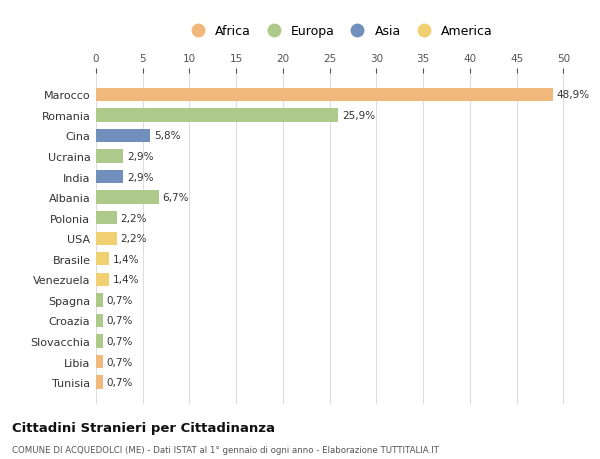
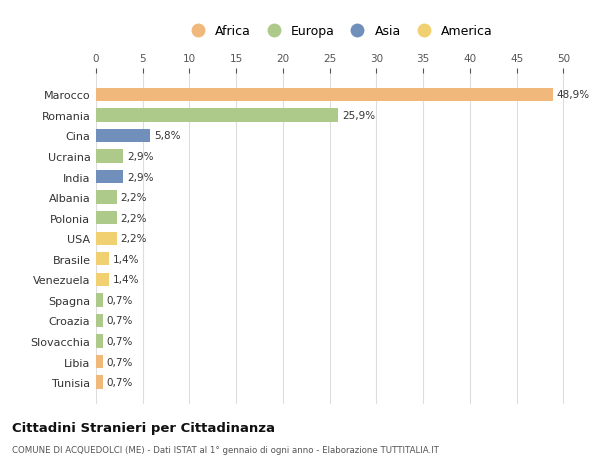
Albania: 6,7% -> 2,2%
